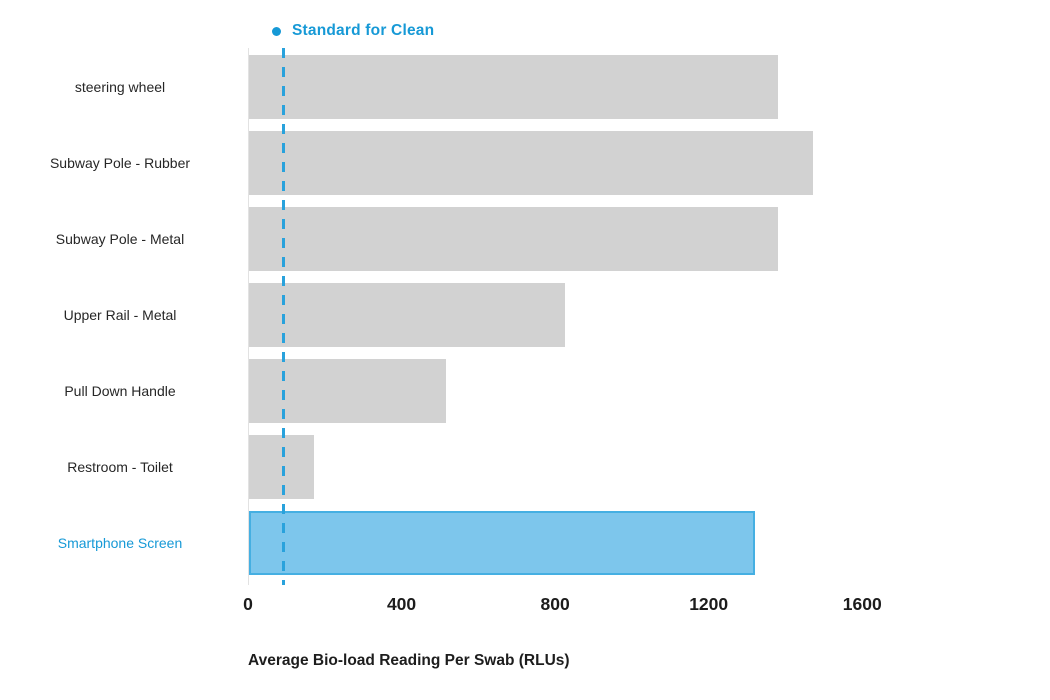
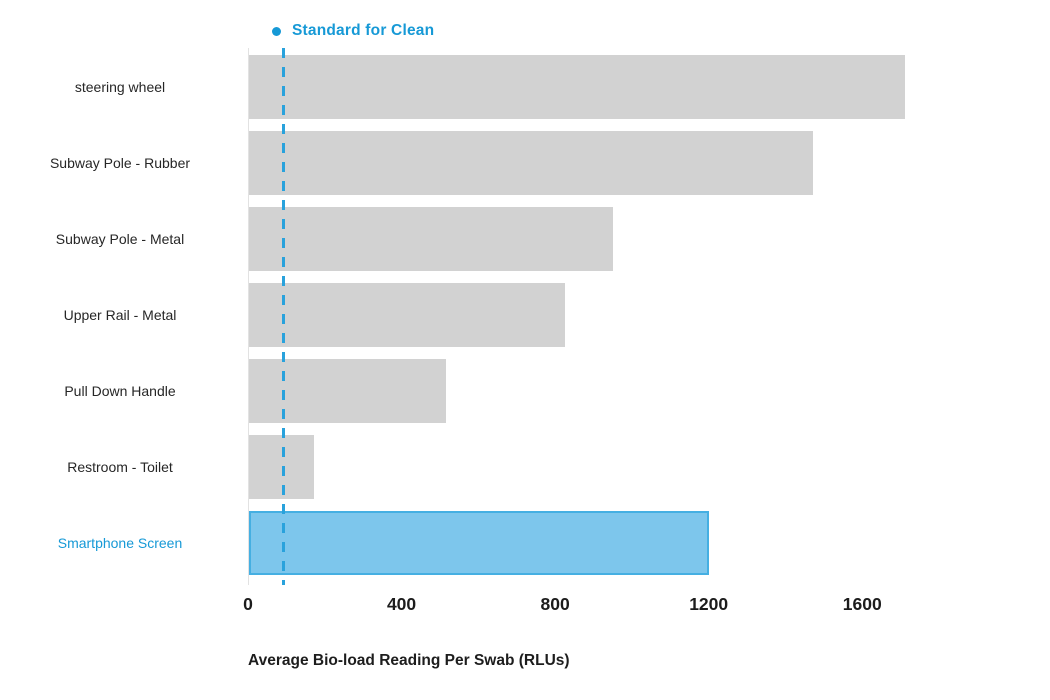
steering wheel: 1380 -> 1710
Subway Pole - Metal: 1380 -> 950
Smartphone Screen: 1320 -> 1200
